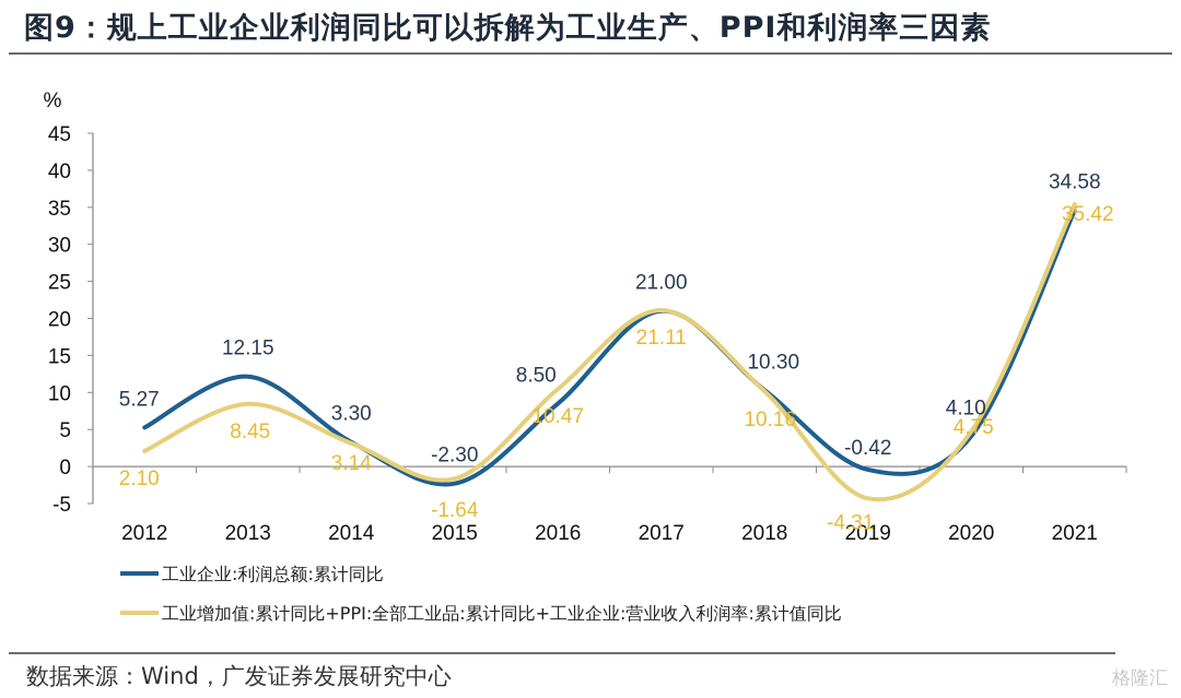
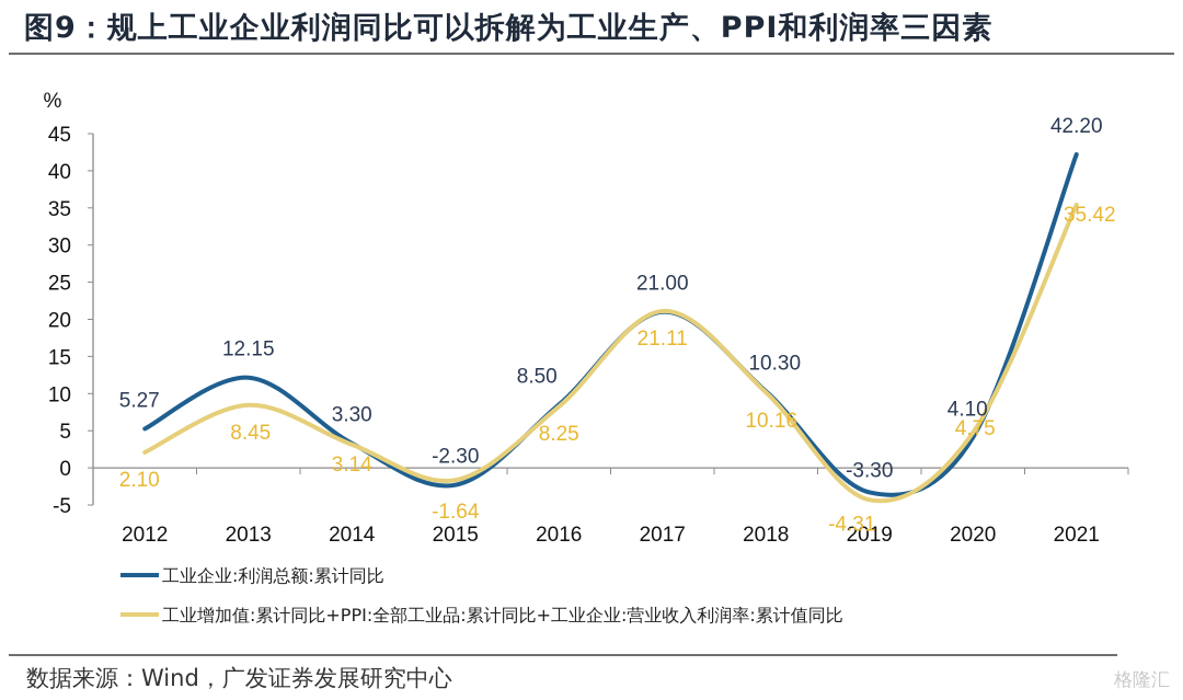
工业增加值:累计同比+PPI:全部工业品:累计同比+工业企业:营业收入利润率:累计值同比/2016: 10.47 -> 8.25
工业企业:利润总额:累计同比/2019: -0.42 -> -3.30
工业企业:利润总额:累计同比/2021: 34.58 -> 42.20
